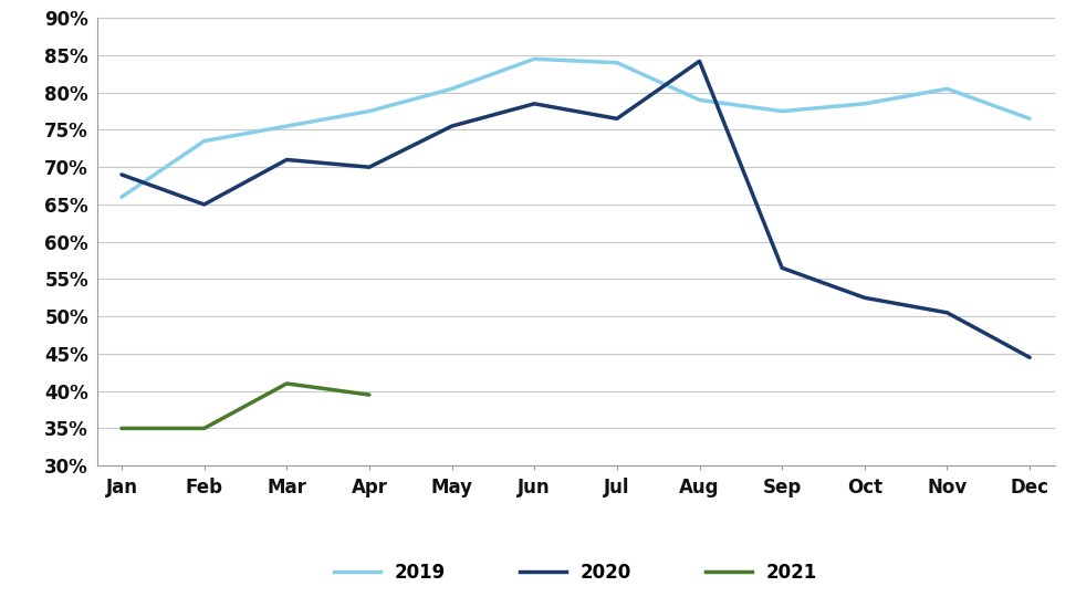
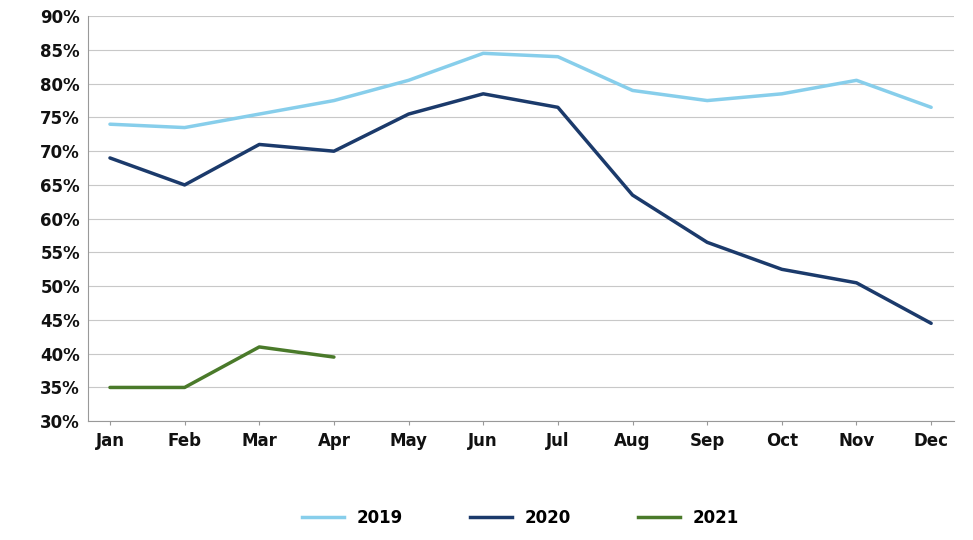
2019/Jan: 66.0% -> 74.0%
2020/Aug: 84.2% -> 63.5%
